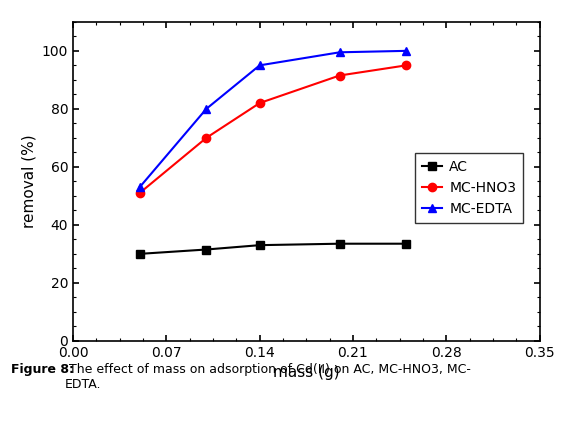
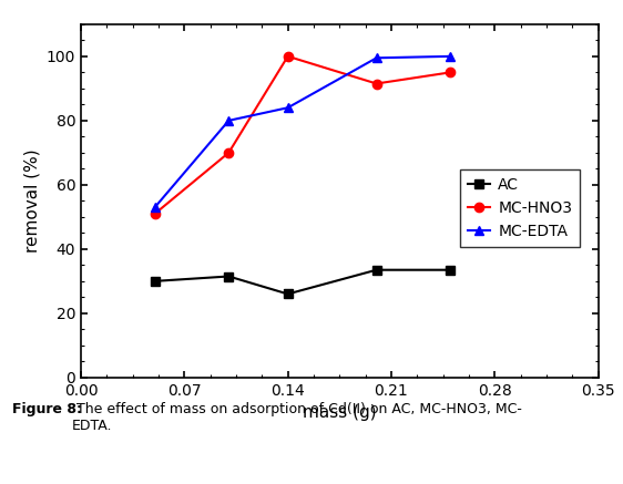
AC/0.14: 33.0 -> 26.0
MC-HNO3/0.14: 82.0 -> 100.0
MC-EDTA/0.14: 95.0 -> 84.0
